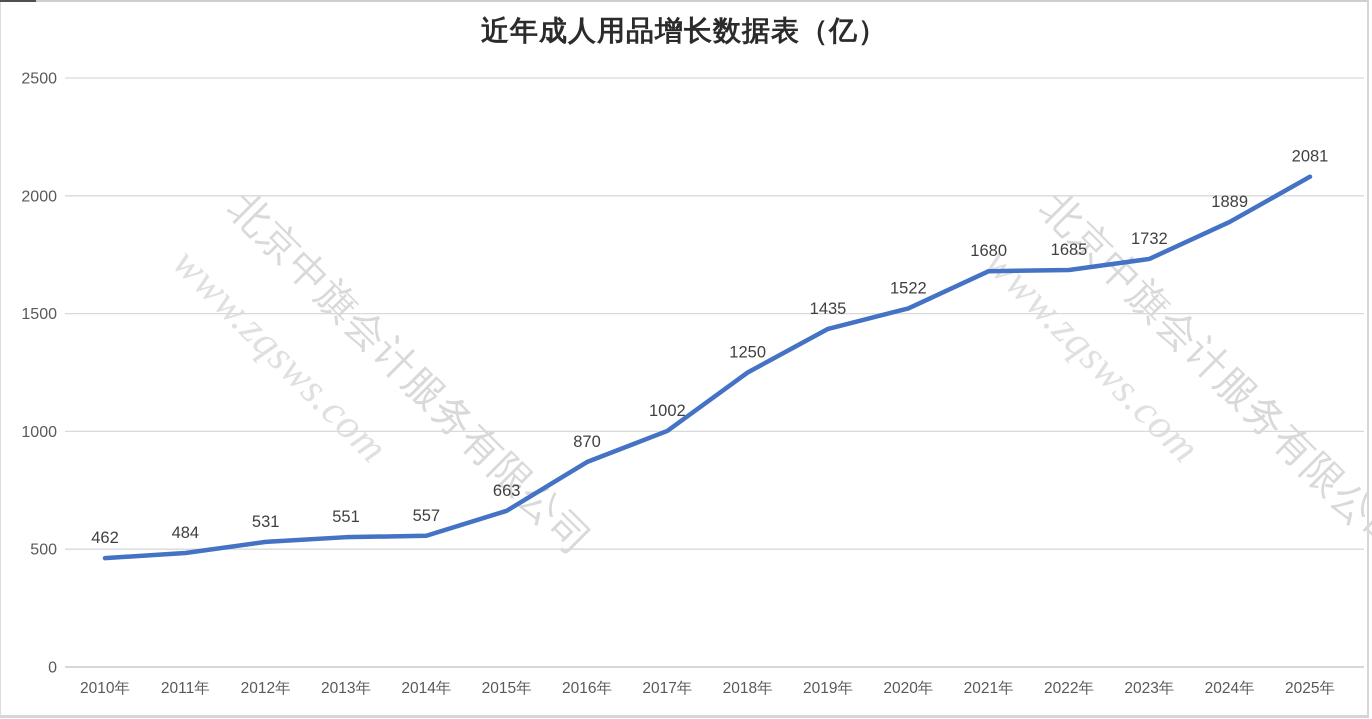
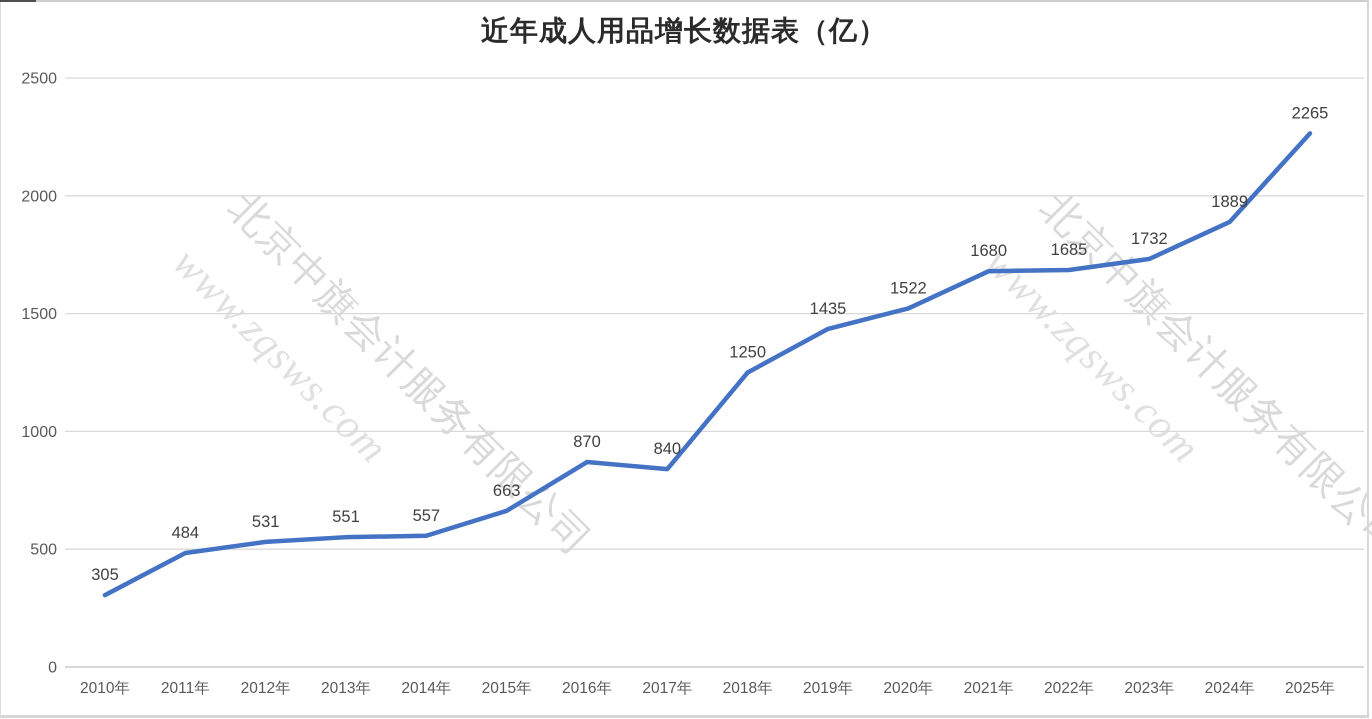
2010年: 462 -> 305
2017年: 1002 -> 840
2025年: 2081 -> 2265
